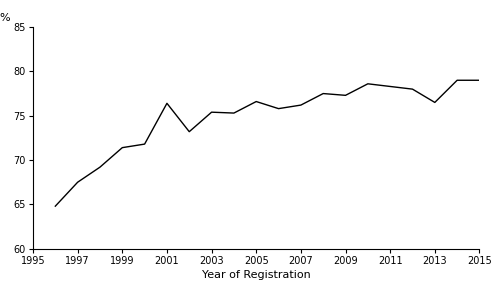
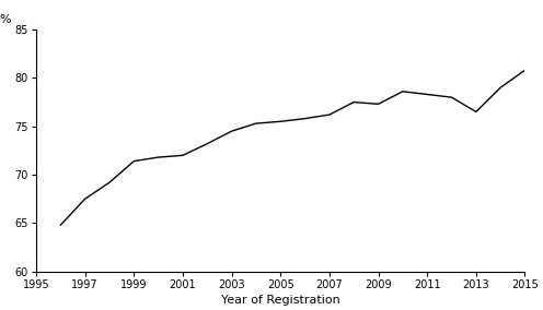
2001: 76.4 -> 72.0
2003: 75.4 -> 74.5
2005: 76.6 -> 75.5
2015: 79.0 -> 80.8
